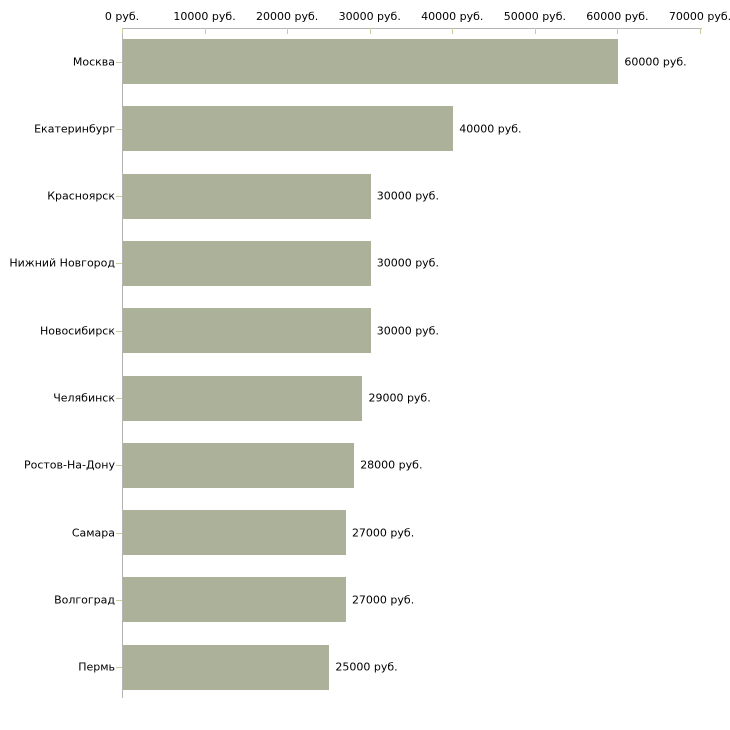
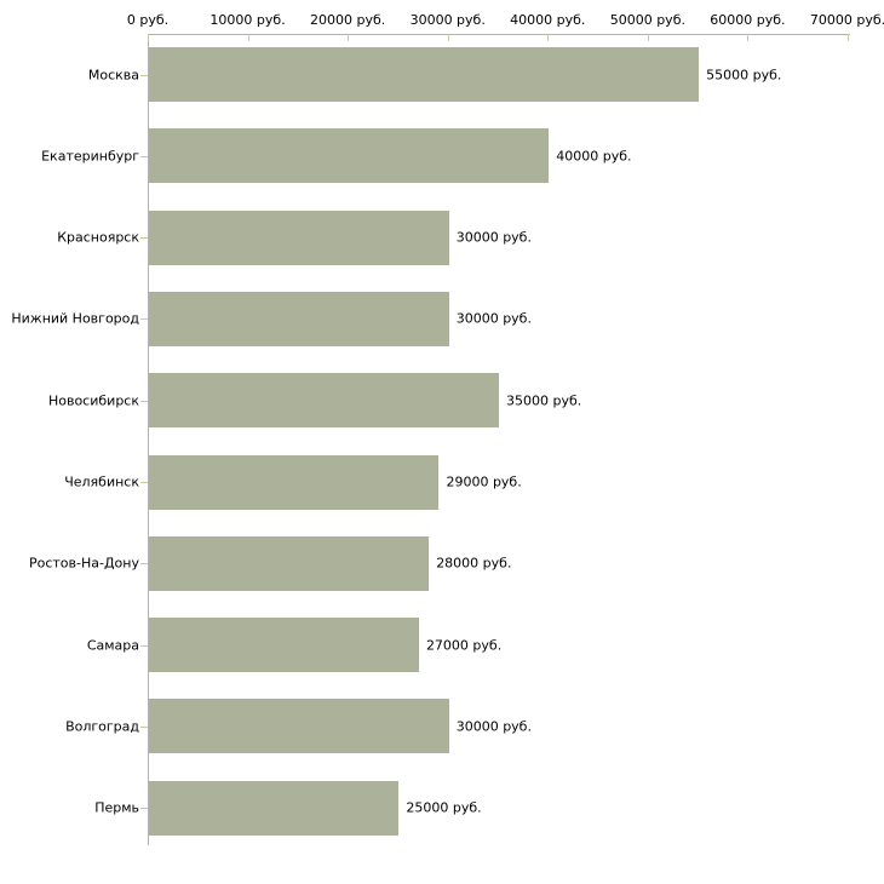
Москва: 60000 -> 55000
Новосибирск: 30000 -> 35000
Волгоград: 27000 -> 30000
